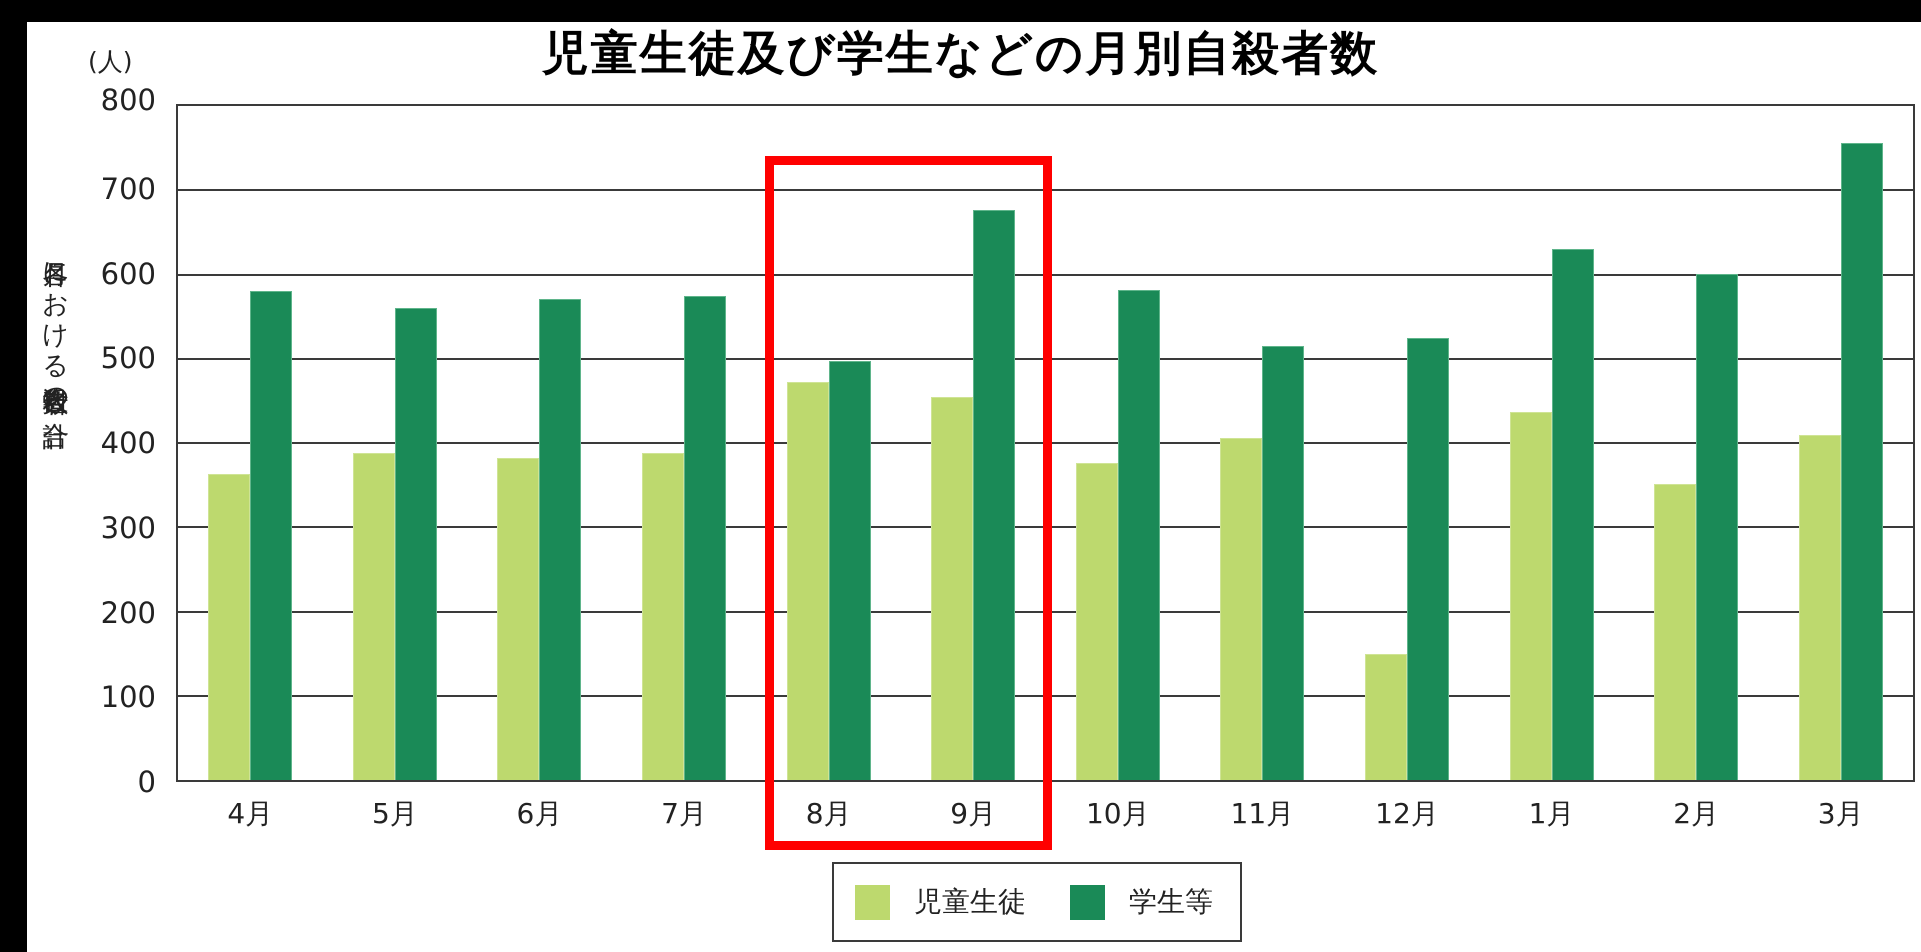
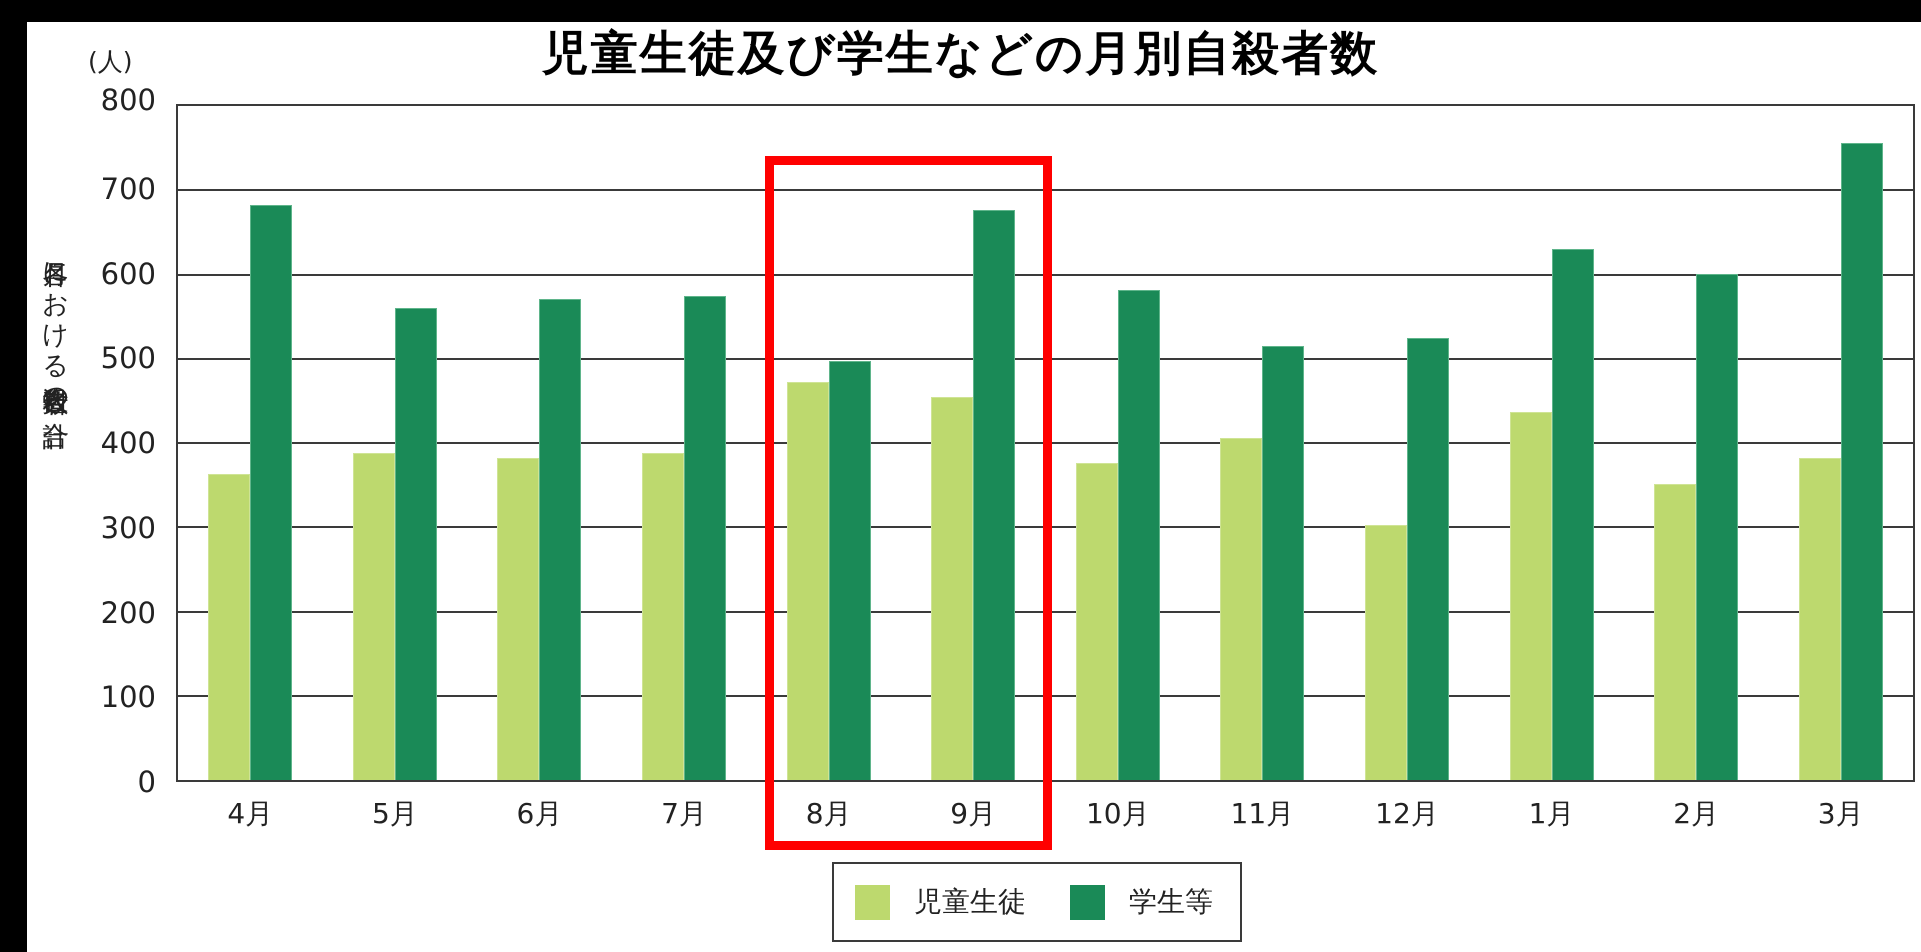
学生等/4月: 580 -> 680
児童生徒/12月: 150 -> 300
児童生徒/3月: 410 -> 380
